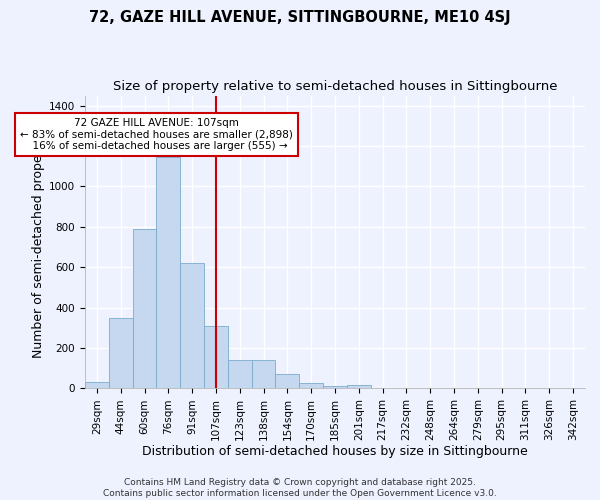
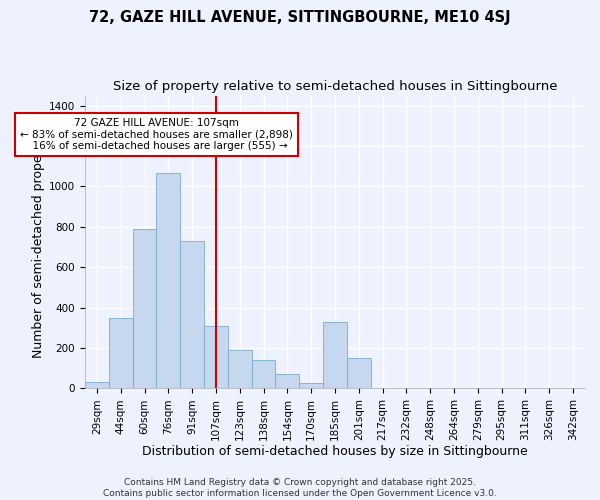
76sqm: 1145 -> 1065
91sqm: 620 -> 730
123sqm: 140 -> 190
185sqm: 10 -> 330
201sqm: 15 -> 150
